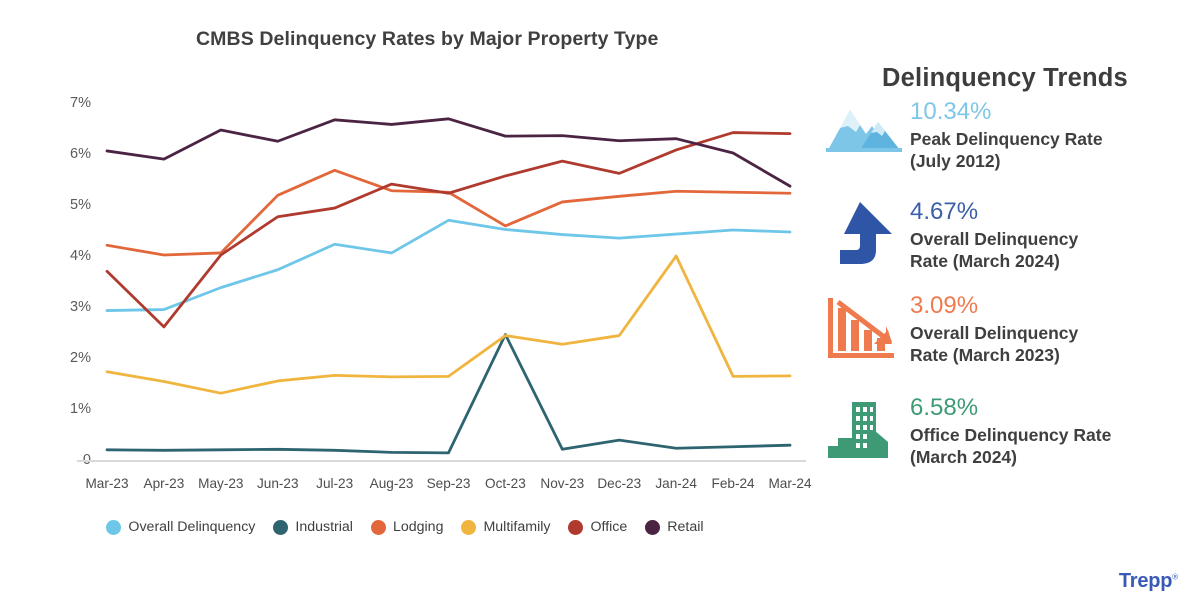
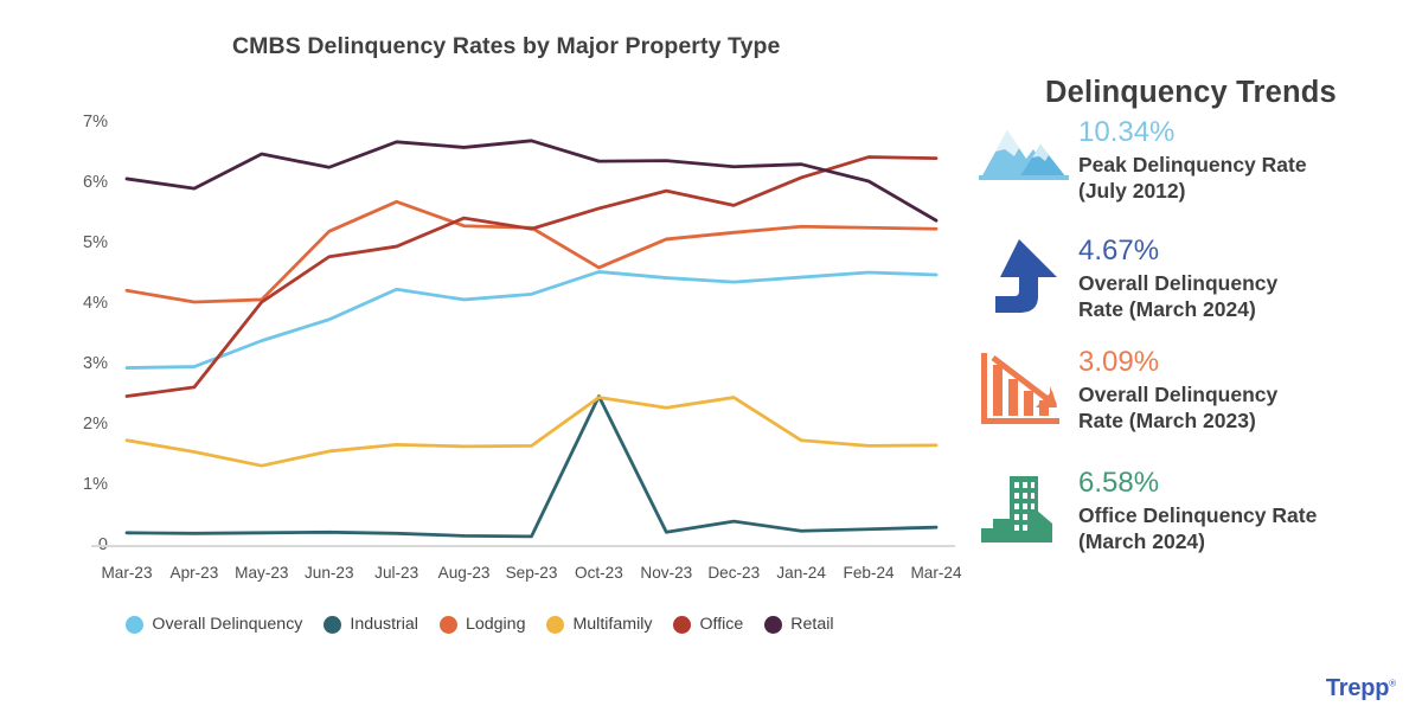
Office/Mar-23: 3.7% -> 2.5%
Overall Delinquency/Sep-23: 4.7% -> 4.2%
Multifamily/Jan-24: 4.0% -> 1.7%
